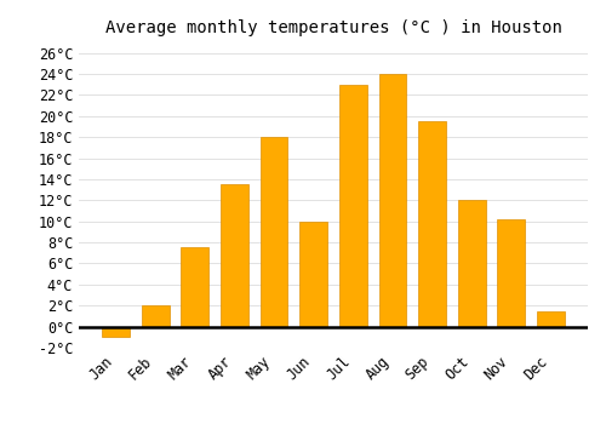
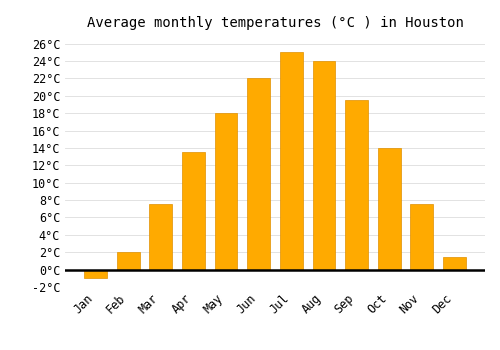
Jun: 10.0°C -> 22.0°C
Jul: 23.0°C -> 25.0°C
Oct: 12.0°C -> 14.0°C
Nov: 10.2°C -> 7.5°C
